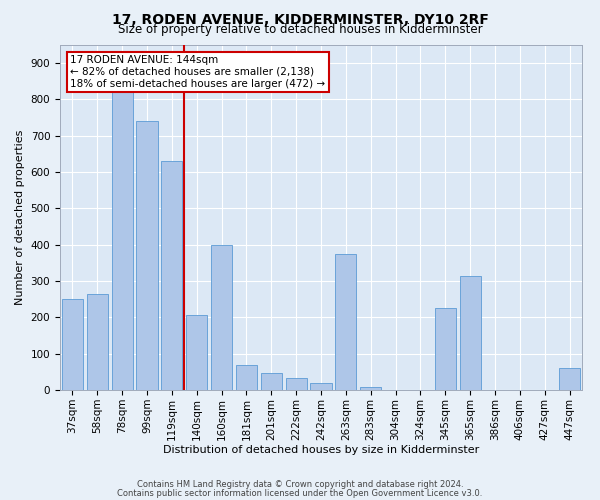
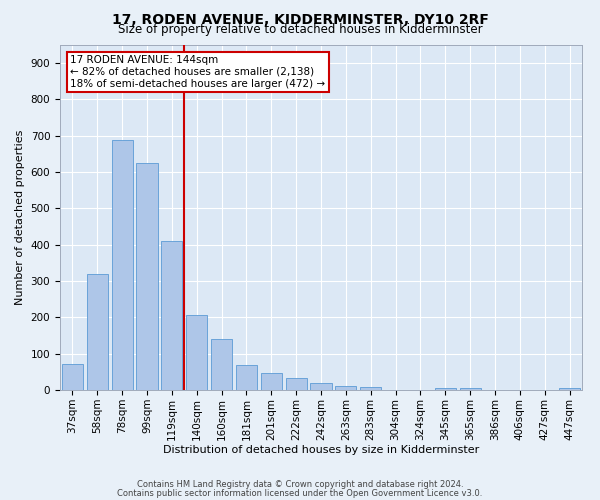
37sqm: 250 -> 72
58sqm: 265 -> 320
78sqm: 820 -> 688
99sqm: 740 -> 625
119sqm: 630 -> 410
160sqm: 400 -> 140
263sqm: 375 -> 10
345sqm: 225 -> 5
365sqm: 315 -> 5
447sqm: 60 -> 5
